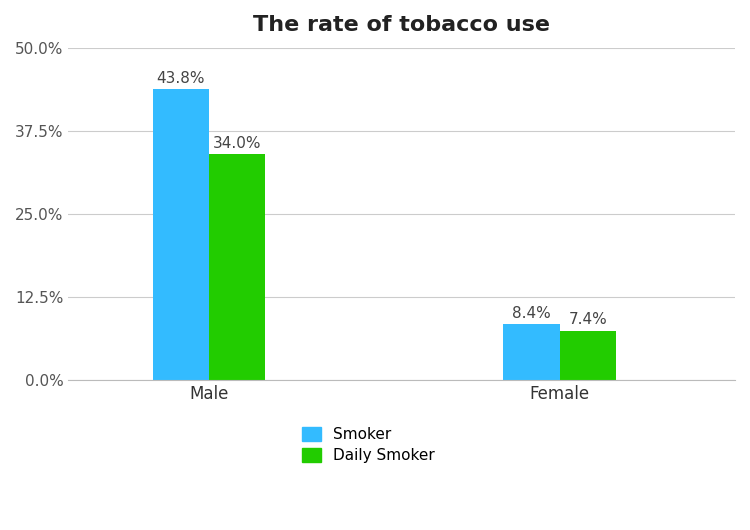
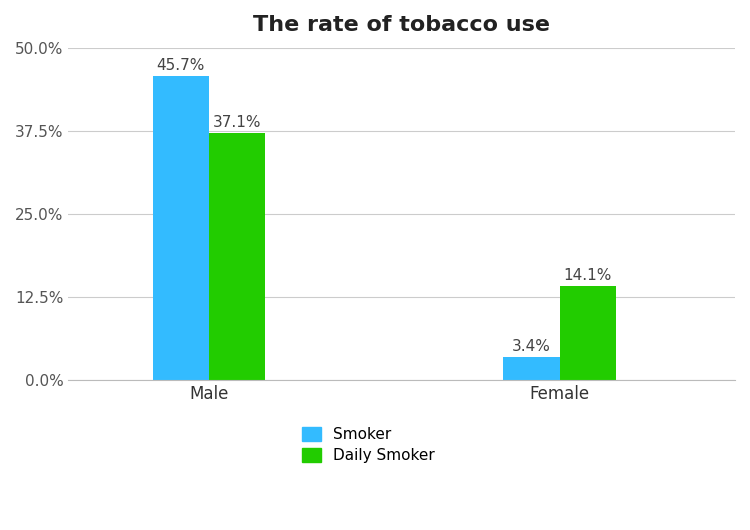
Smoker/Male: 43.8% -> 45.7%
Daily Smoker/Male: 34.0% -> 37.1%
Smoker/Female: 8.4% -> 3.4%
Daily Smoker/Female: 7.4% -> 14.1%
